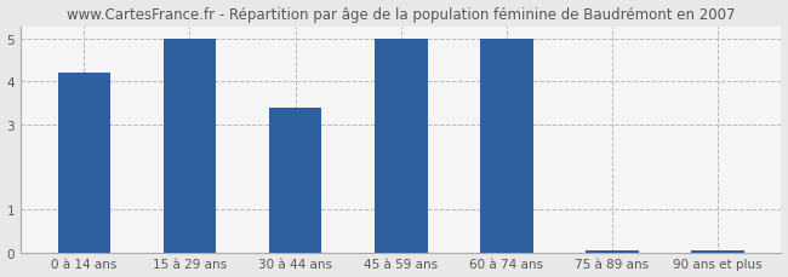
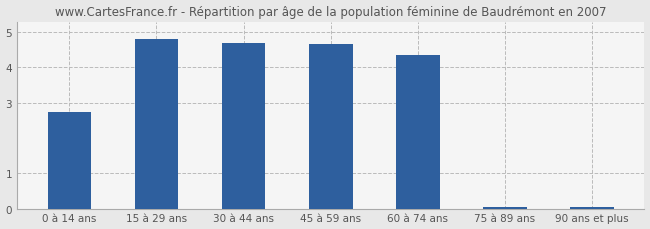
0 à 14 ans: 4.20 -> 2.75
15 à 29 ans: 5.00 -> 4.80
30 à 44 ans: 3.40 -> 4.70
45 à 59 ans: 5.00 -> 4.65
60 à 74 ans: 5.00 -> 4.35
